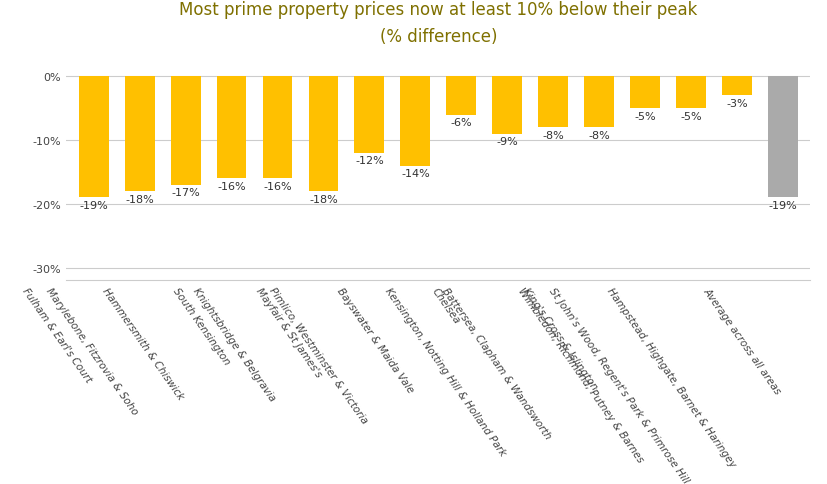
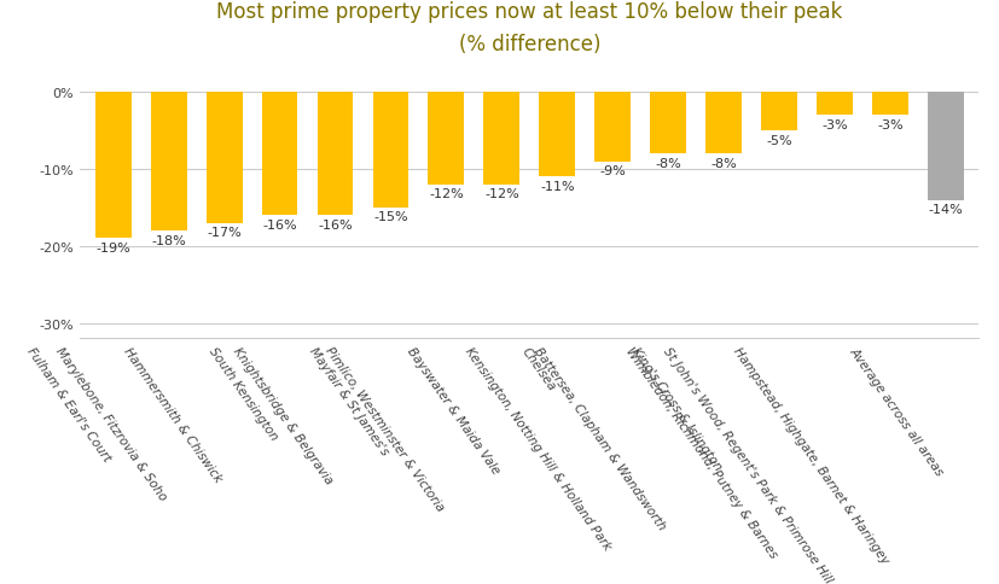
Mayfair & St James's: -18% -> -15%
Bayswater & Maida Vale: -14% -> -12%
Chelsea: -6% -> -11%
St John's Wood, Regent's Park & Primrose Hill: -5% -> -3%
Average across all areas: -19% -> -14%
